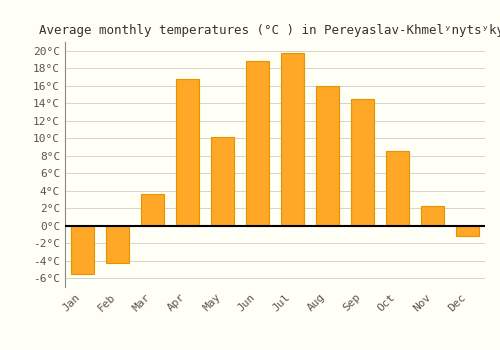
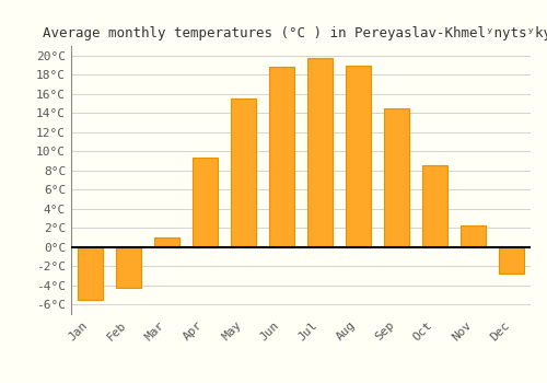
Mar: 3.6°C -> 1.0°C
Apr: 16.8°C -> 9.3°C
May: 10.2°C -> 15.5°C
Aug: 16.0°C -> 19.0°C
Dec: -1.2°C -> -2.8°C
